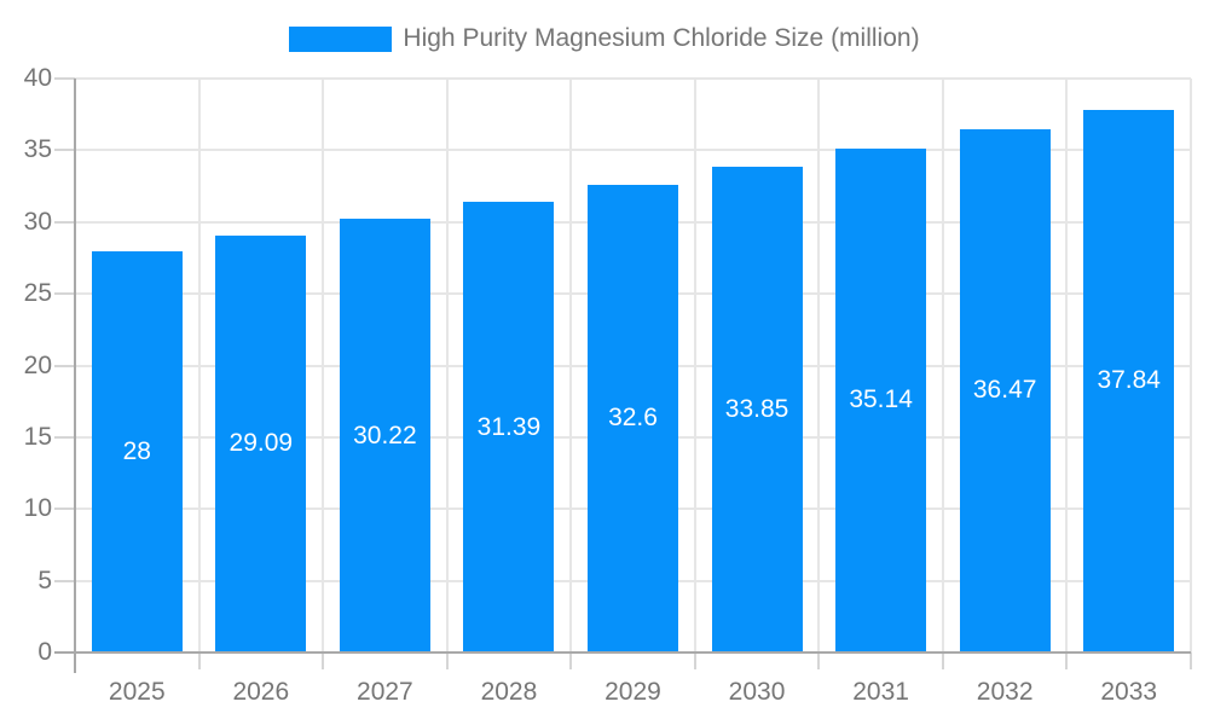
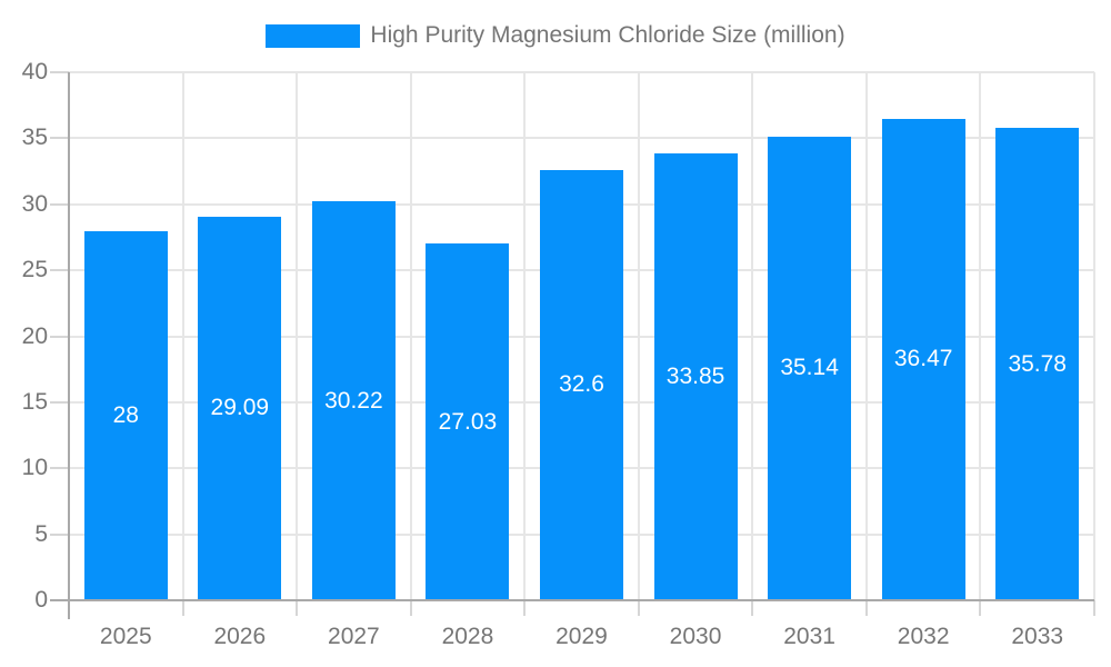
2028: 31.39 -> 27.03
2033: 37.84 -> 35.78
